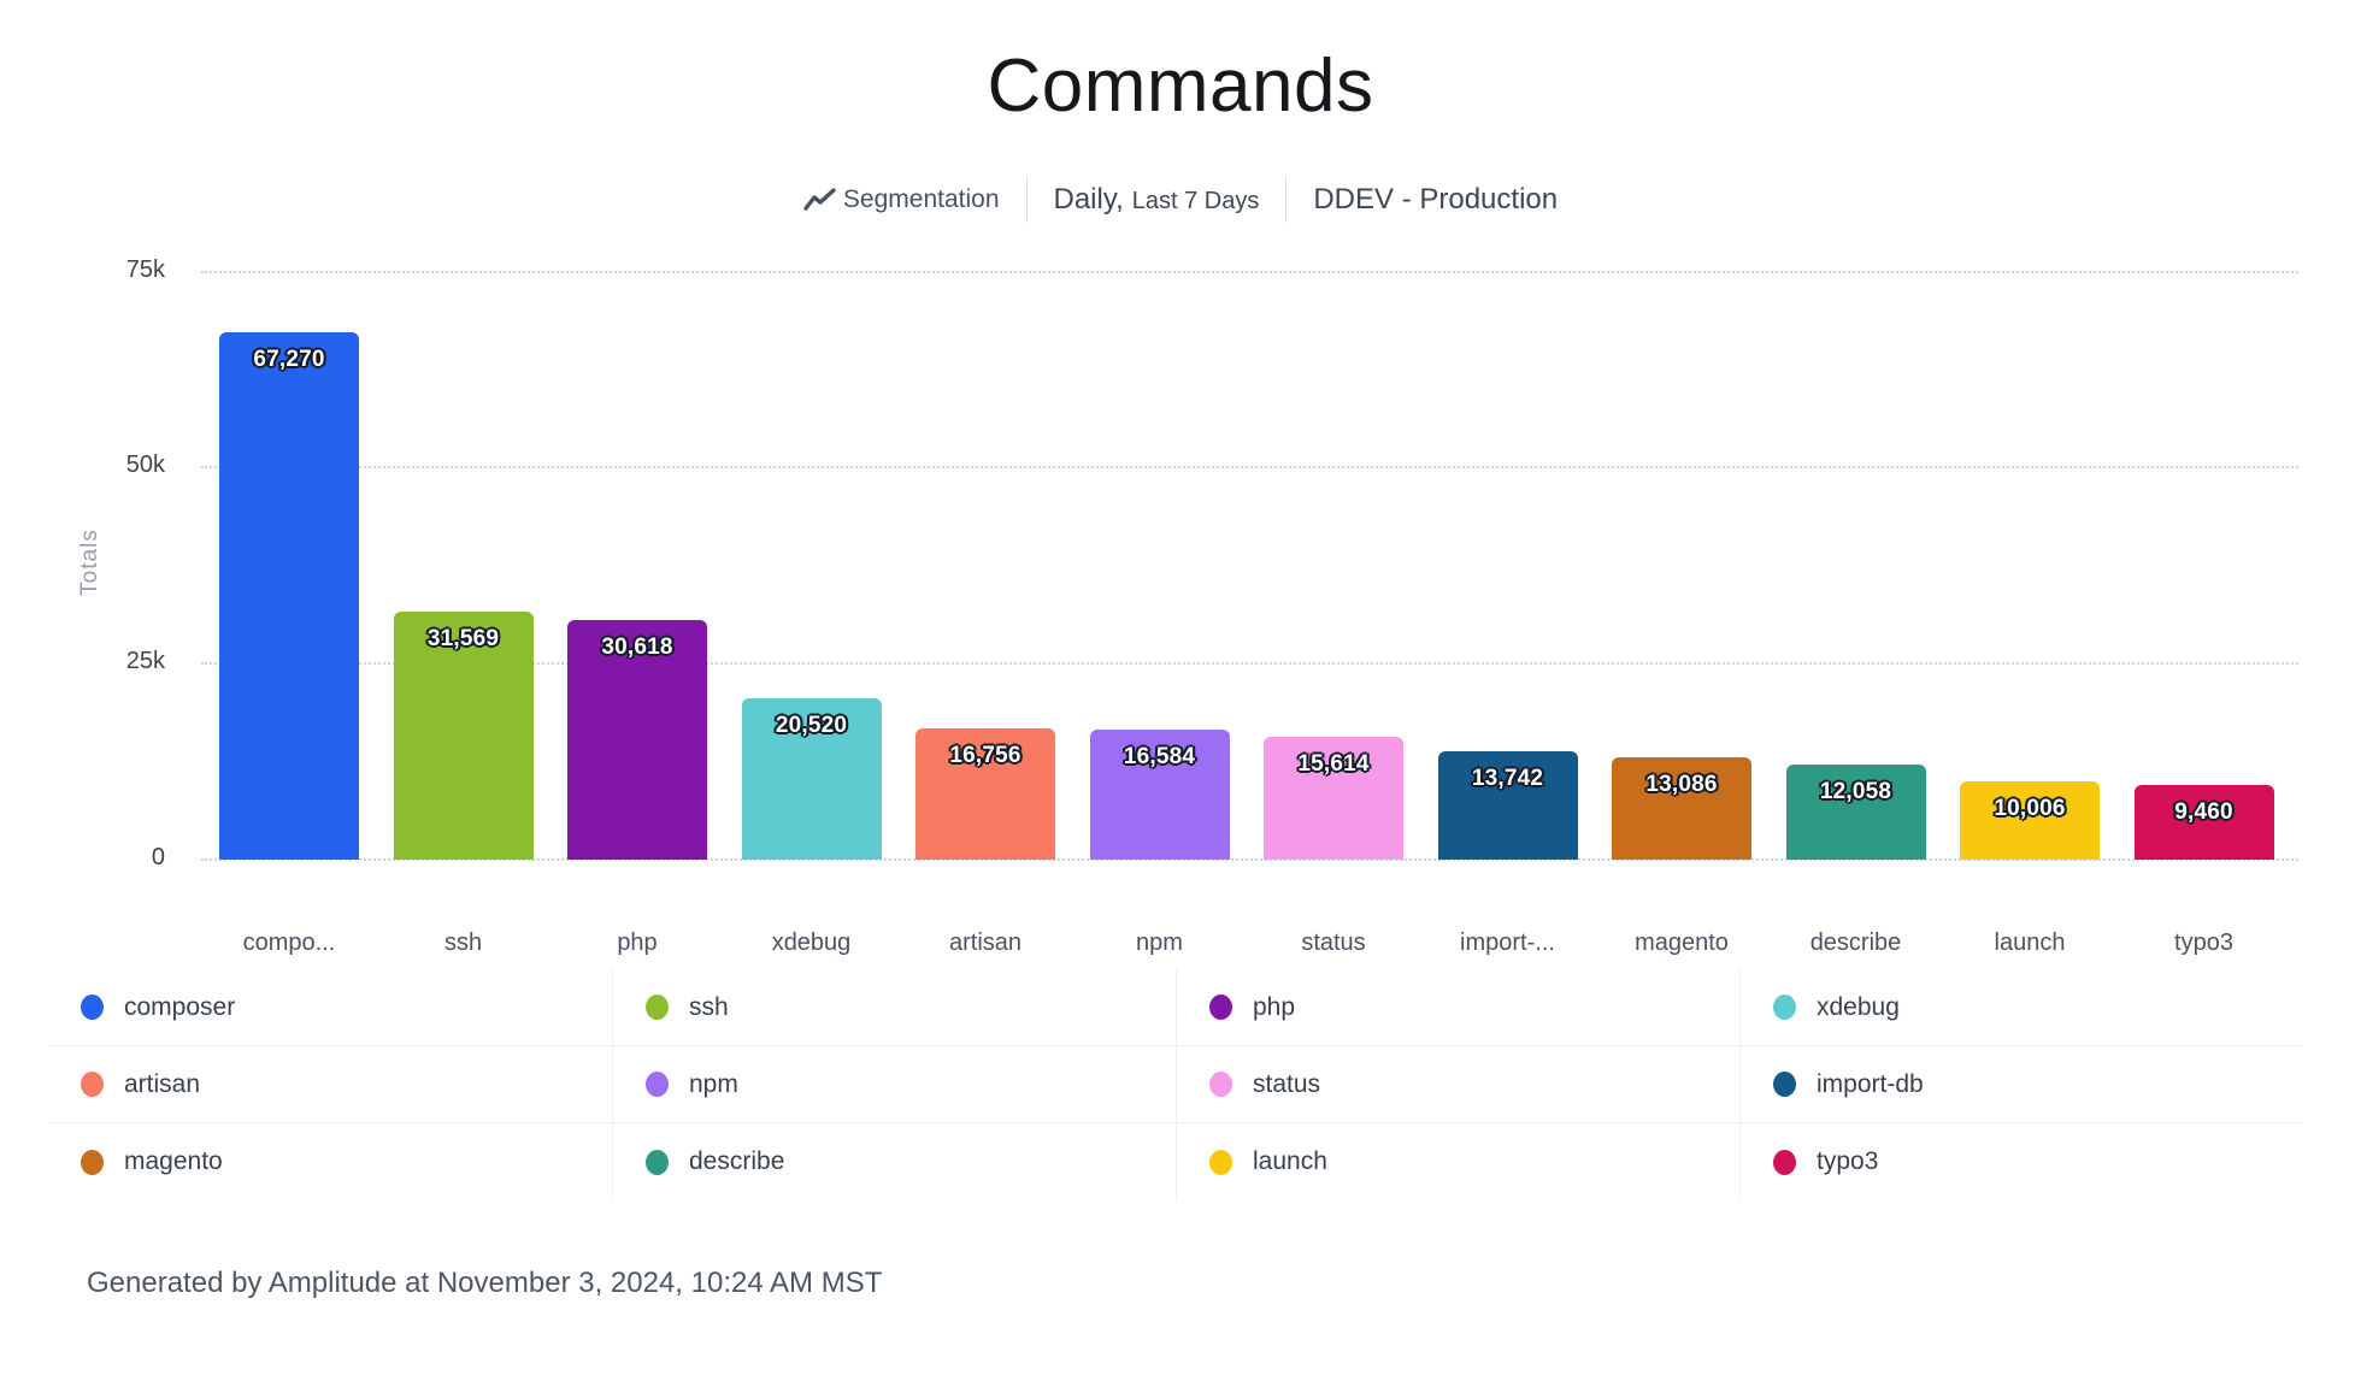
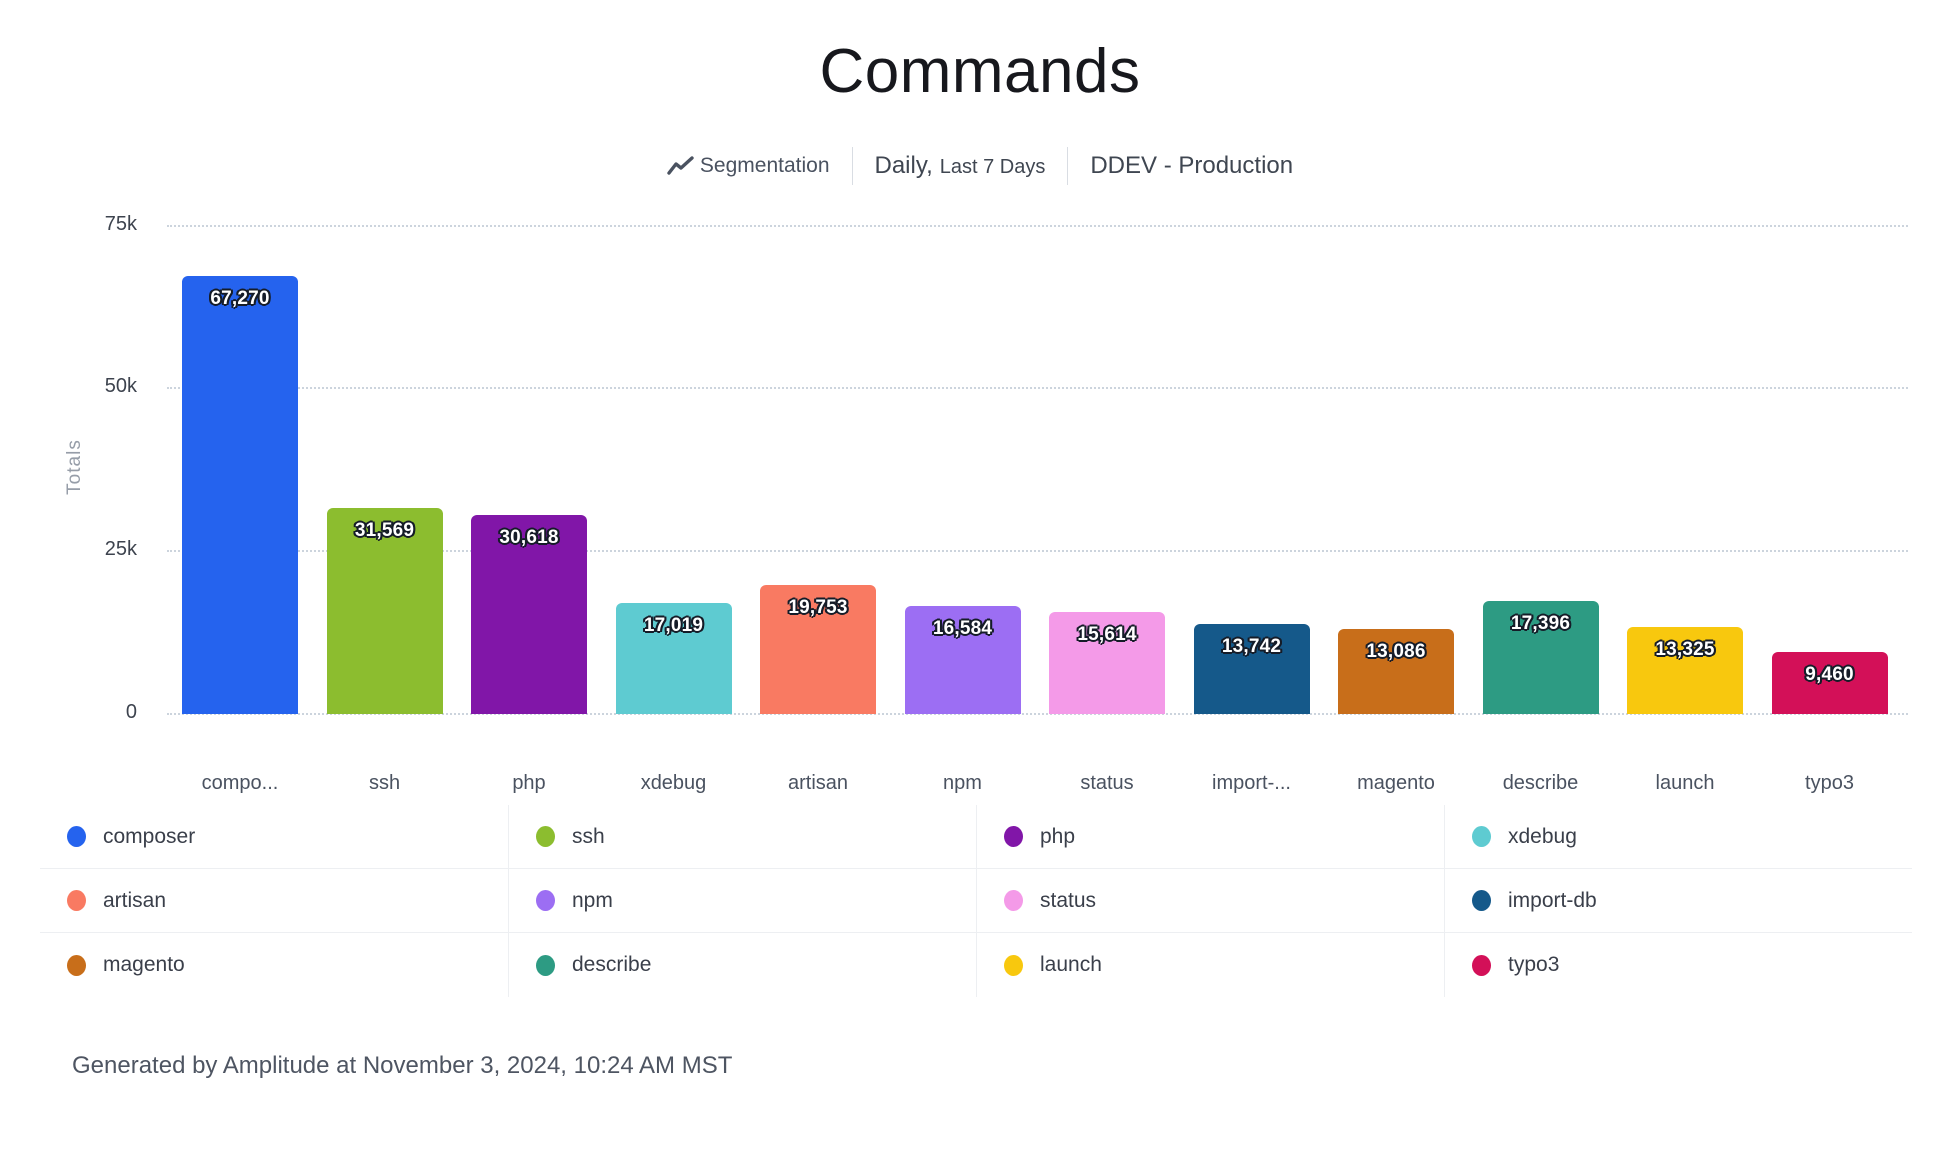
xdebug: 20,520 -> 17,019
artisan: 16,756 -> 19,753
describe: 12,058 -> 17,396
launch: 10,006 -> 13,325
